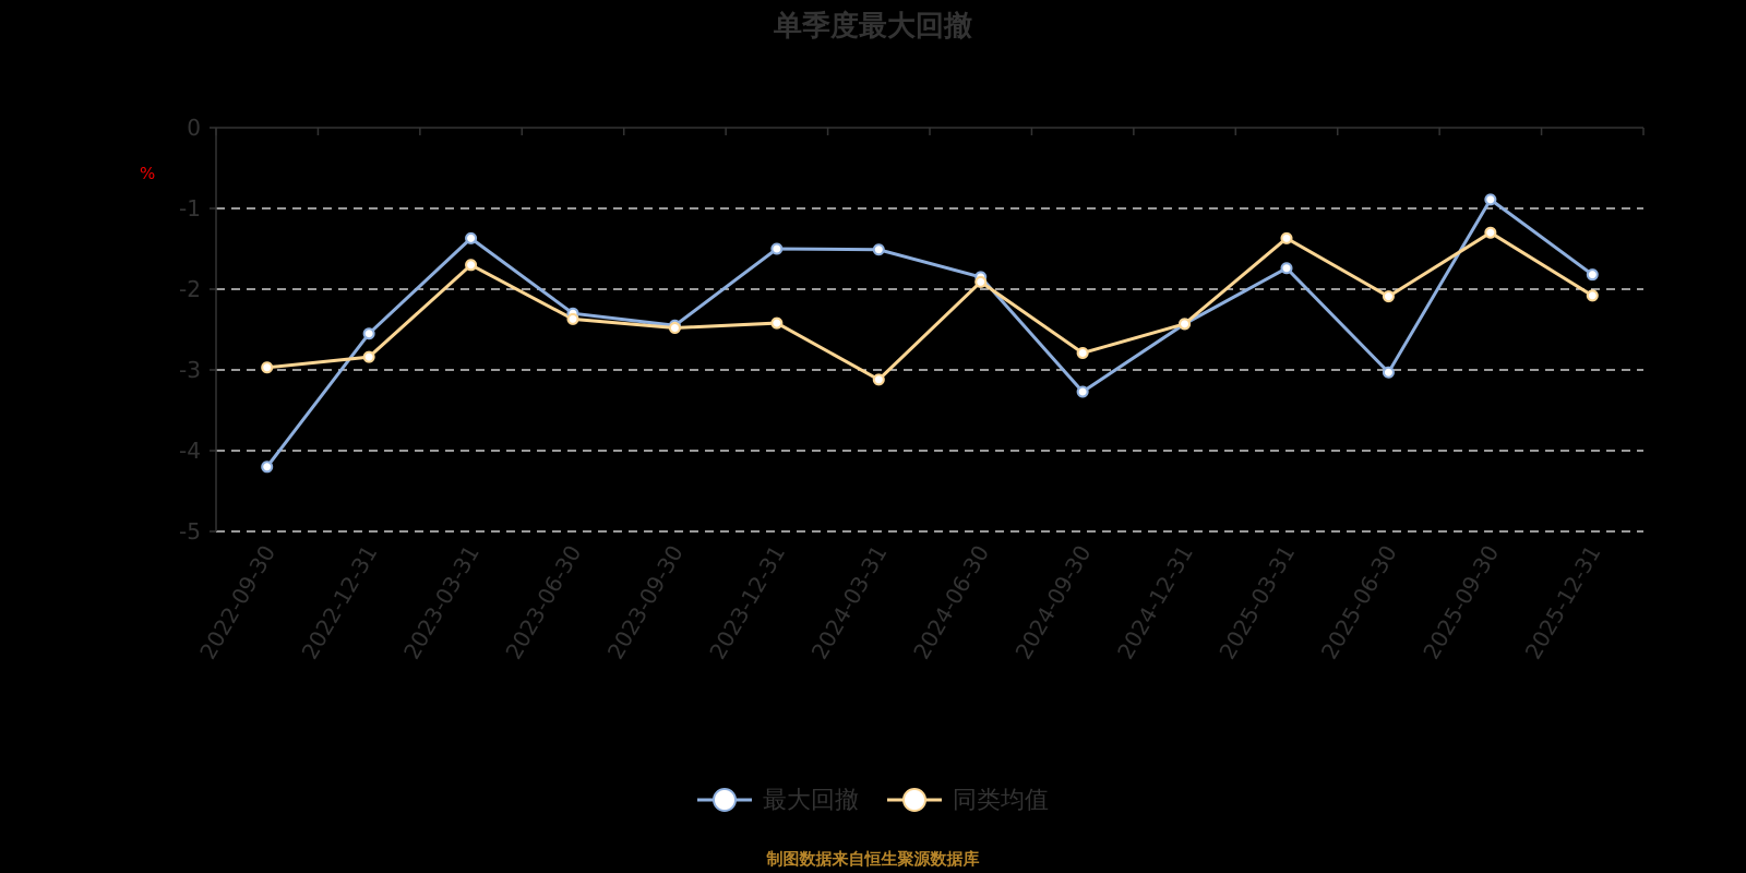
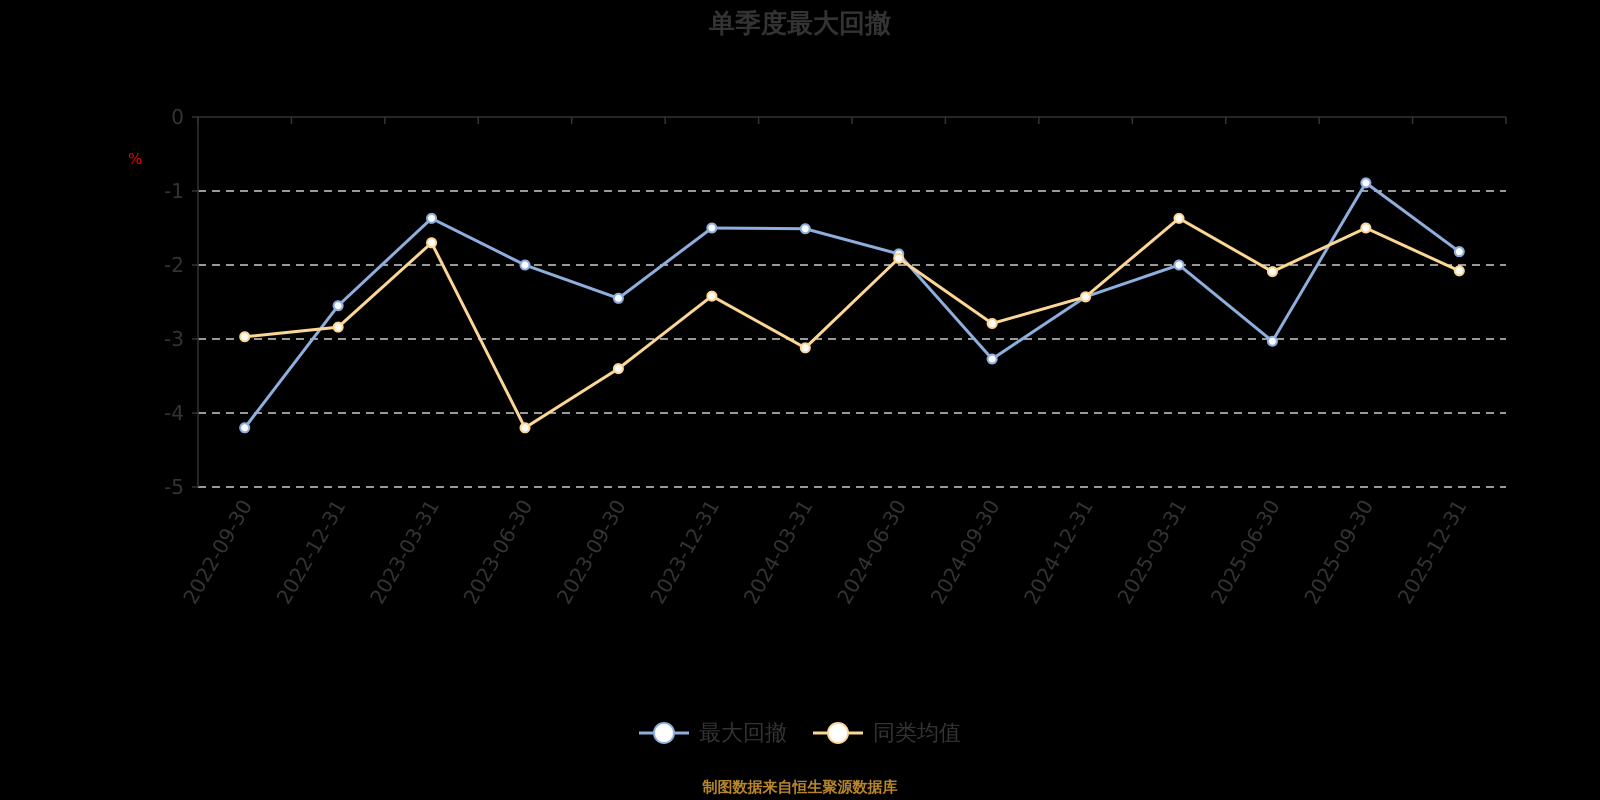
最大回撤/2023-06-30: -2.3 -> -2.0
同类均值/2023-06-30: -2.4 -> -4.2
同类均值/2023-09-30: -2.5 -> -3.4
最大回撤/2025-03-31: -1.7 -> -2.0
同类均值/2025-09-30: -1.3 -> -1.5
